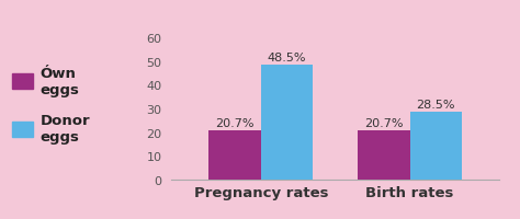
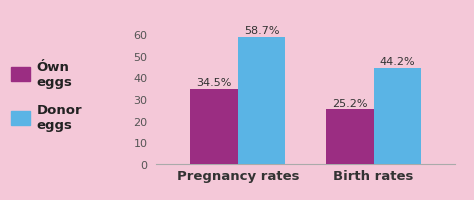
Ówn eggs/Pregnancy rates: 20.7% -> 34.5%
Donor eggs/Pregnancy rates: 48.5% -> 58.7%
Ówn eggs/Birth rates: 20.7% -> 25.2%
Donor eggs/Birth rates: 28.5% -> 44.2%
